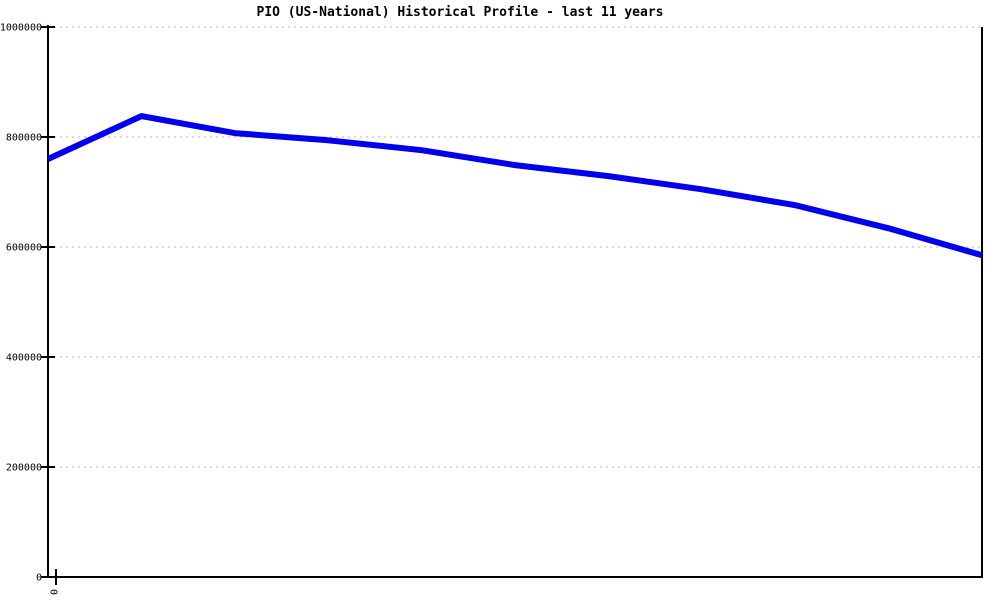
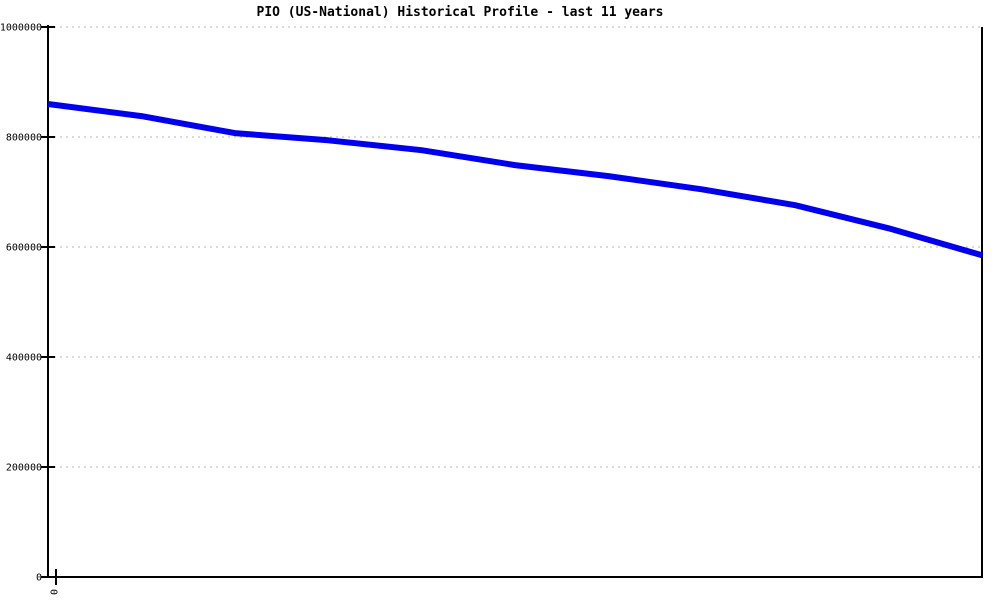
0: 760000 -> 860000
